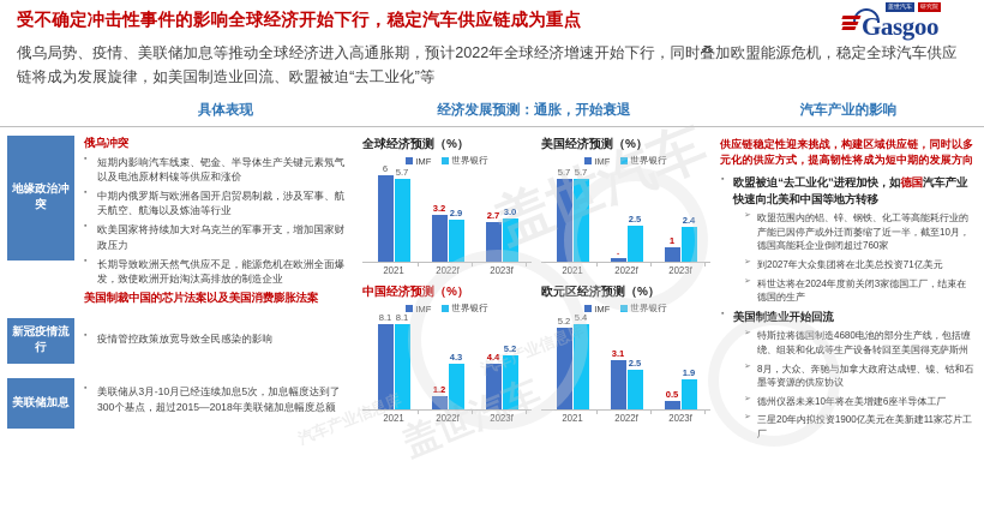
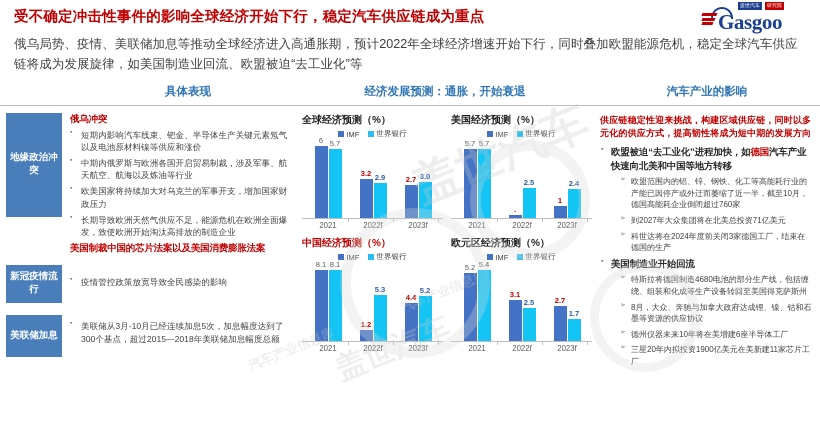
中国经济预测（%）/世界银行/2022f: 4.3 -> 5.3
欧元区经济预测（%）/IMF/2023f: 0.5 -> 2.7
欧元区经济预测（%）/世界银行/2023f: 1.9 -> 1.7
